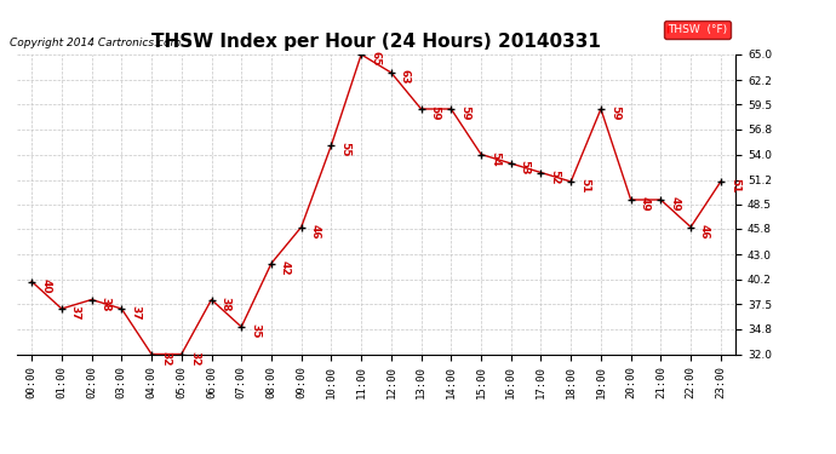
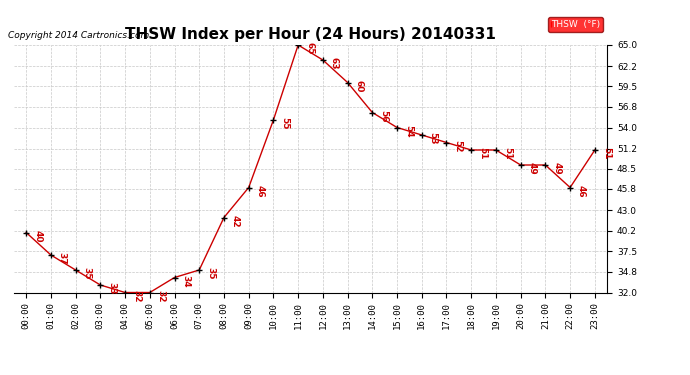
02:00: 38 -> 35
03:00: 37 -> 33
06:00: 38 -> 34
13:00: 59 -> 60
14:00: 59 -> 56
19:00: 59 -> 51
